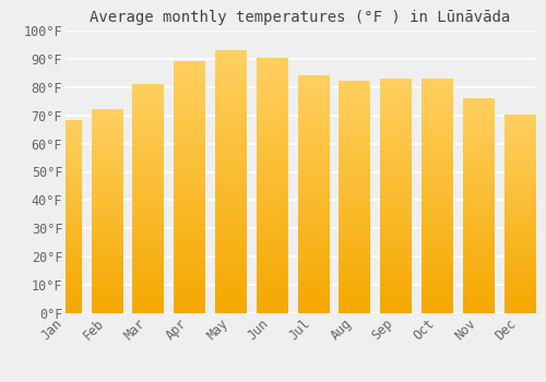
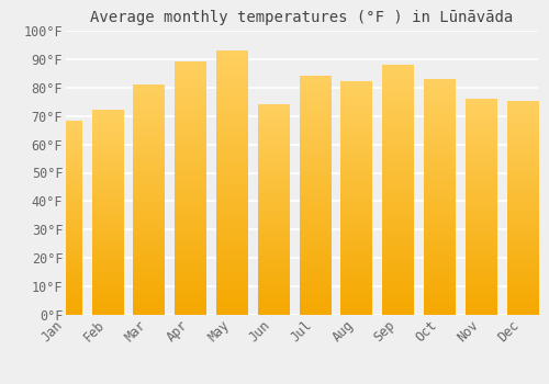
Jun: 90°F -> 74°F
Sep: 83°F -> 88°F
Dec: 70°F -> 75°F
